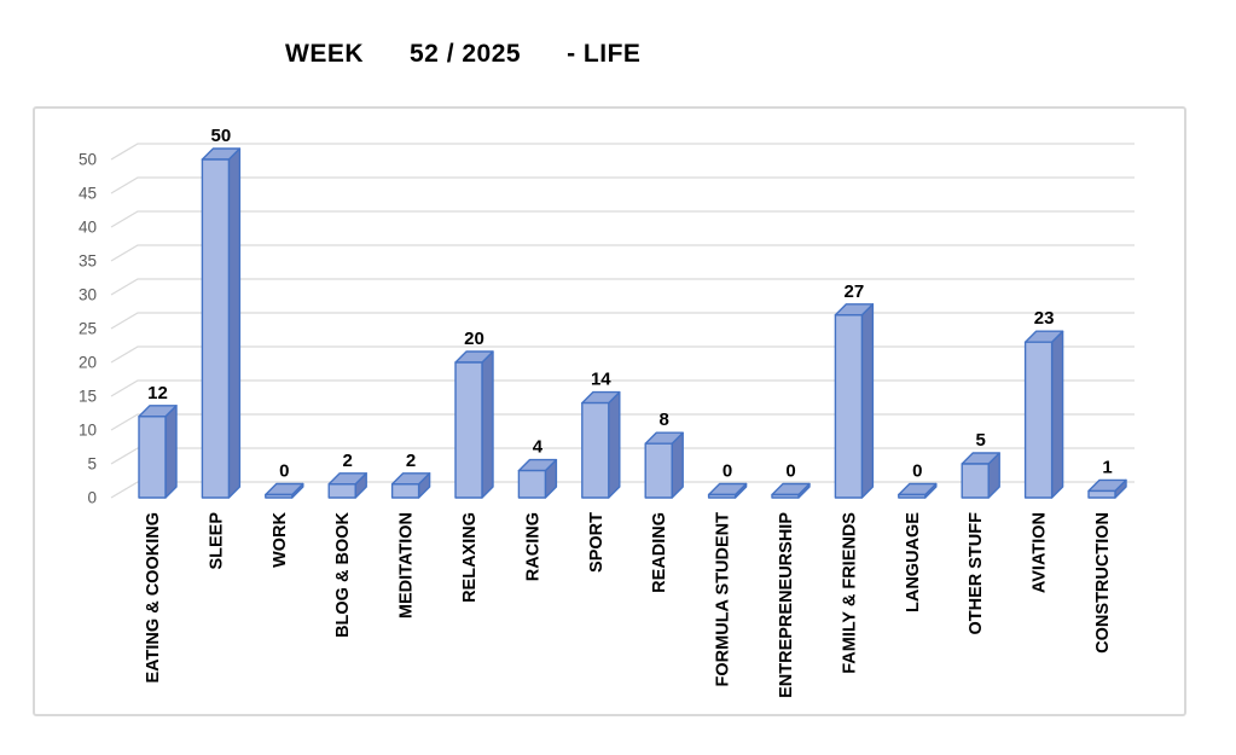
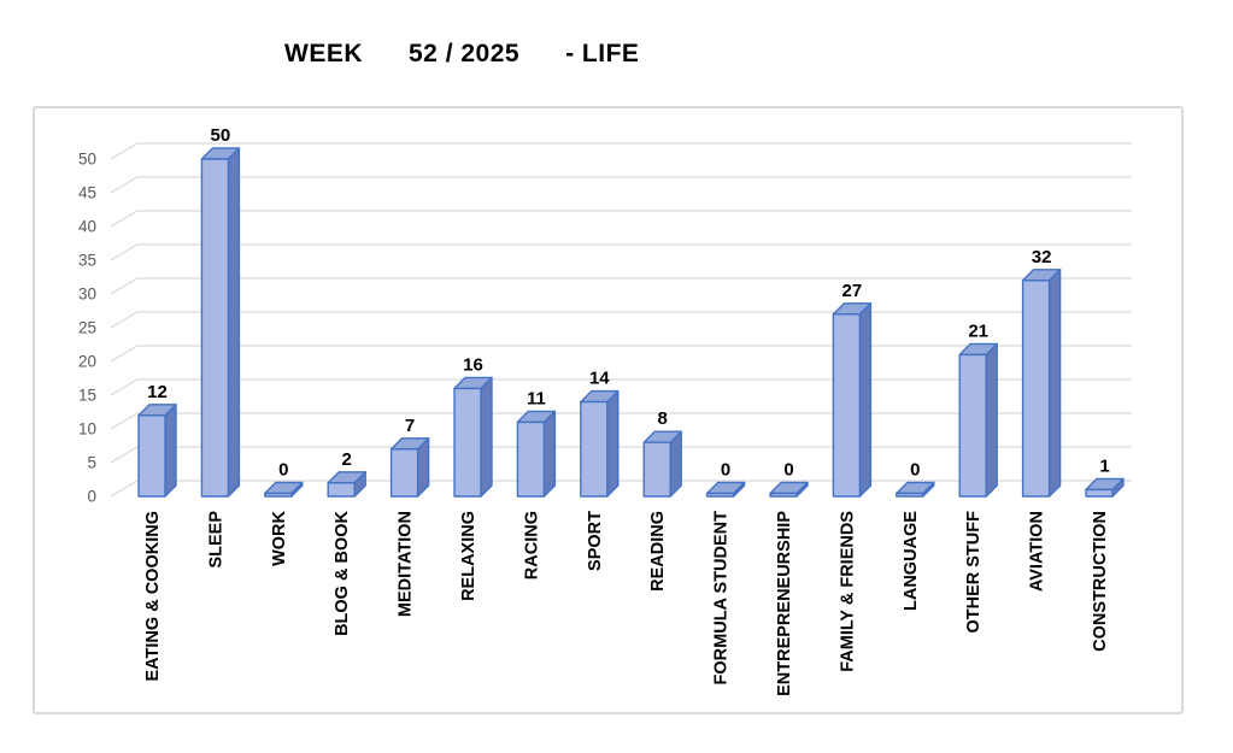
MEDITATION: 2 -> 7
RELAXING: 20 -> 16
RACING: 4 -> 11
OTHER STUFF: 5 -> 21
AVIATION: 23 -> 32
